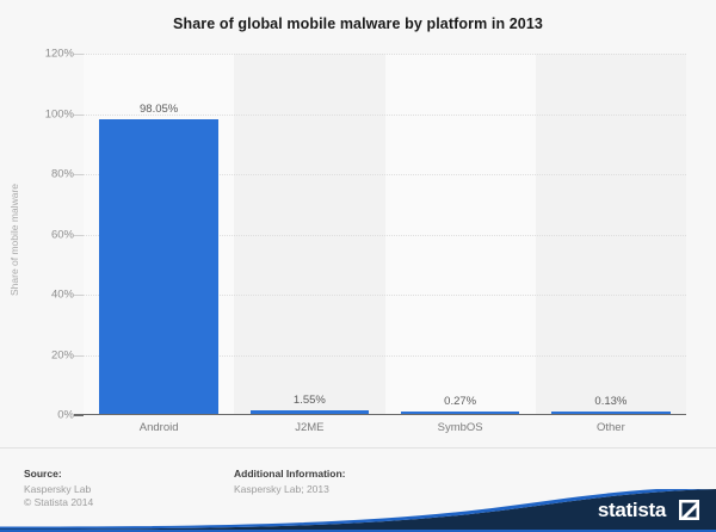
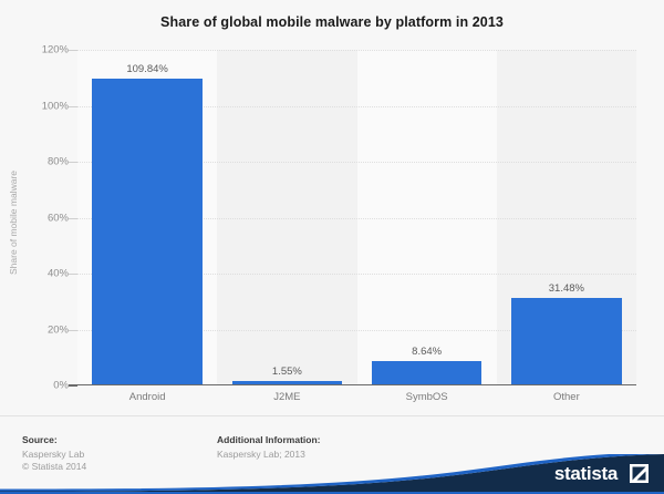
Android: 98.05% -> 109.84%
SymbOS: 0.27% -> 8.64%
Other: 0.13% -> 31.48%
